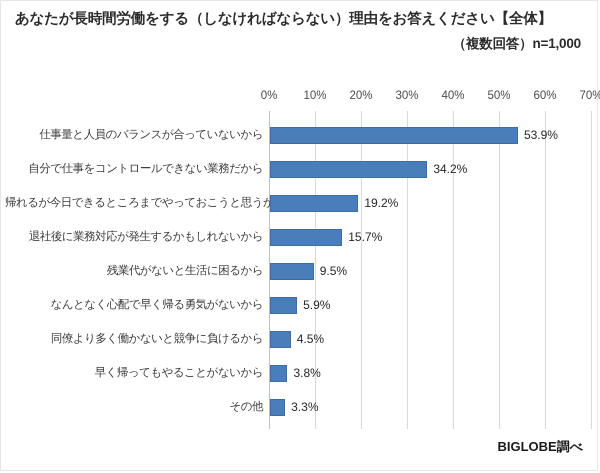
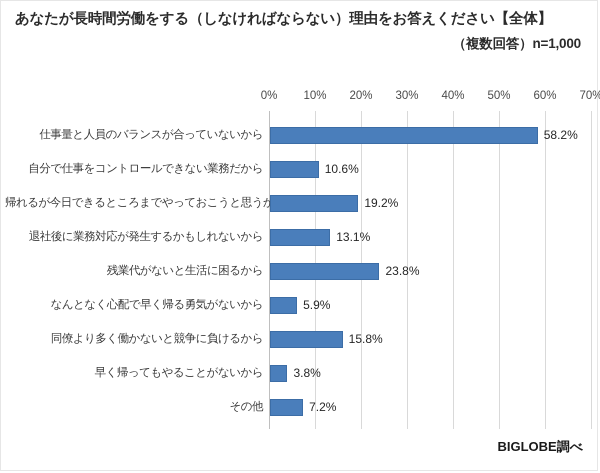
仕事量と人員のバランスが合っていないから: 53.9% -> 58.2%
自分で仕事をコントロールできない業務だから: 34.2% -> 10.6%
退社後に業務対応が発生するかもしれないから: 15.7% -> 13.1%
残業代がないと生活に困るから: 9.5% -> 23.8%
同僚より多く働かないと競争に負けるから: 4.5% -> 15.8%
その他: 3.3% -> 7.2%
